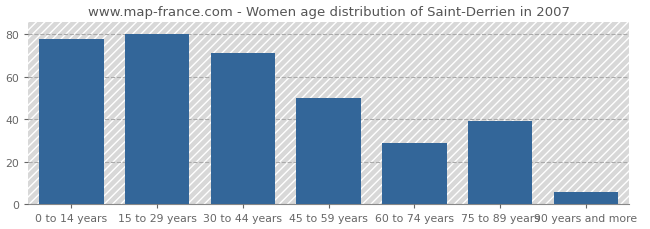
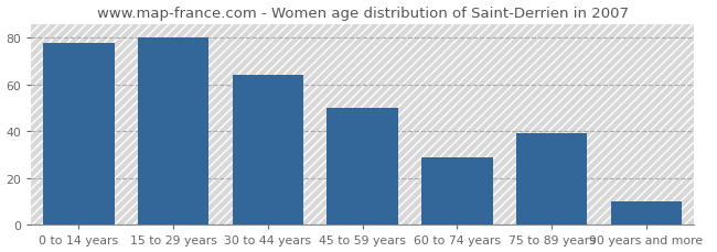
30 to 44 years: 71 -> 64
90 years and more: 6 -> 10
